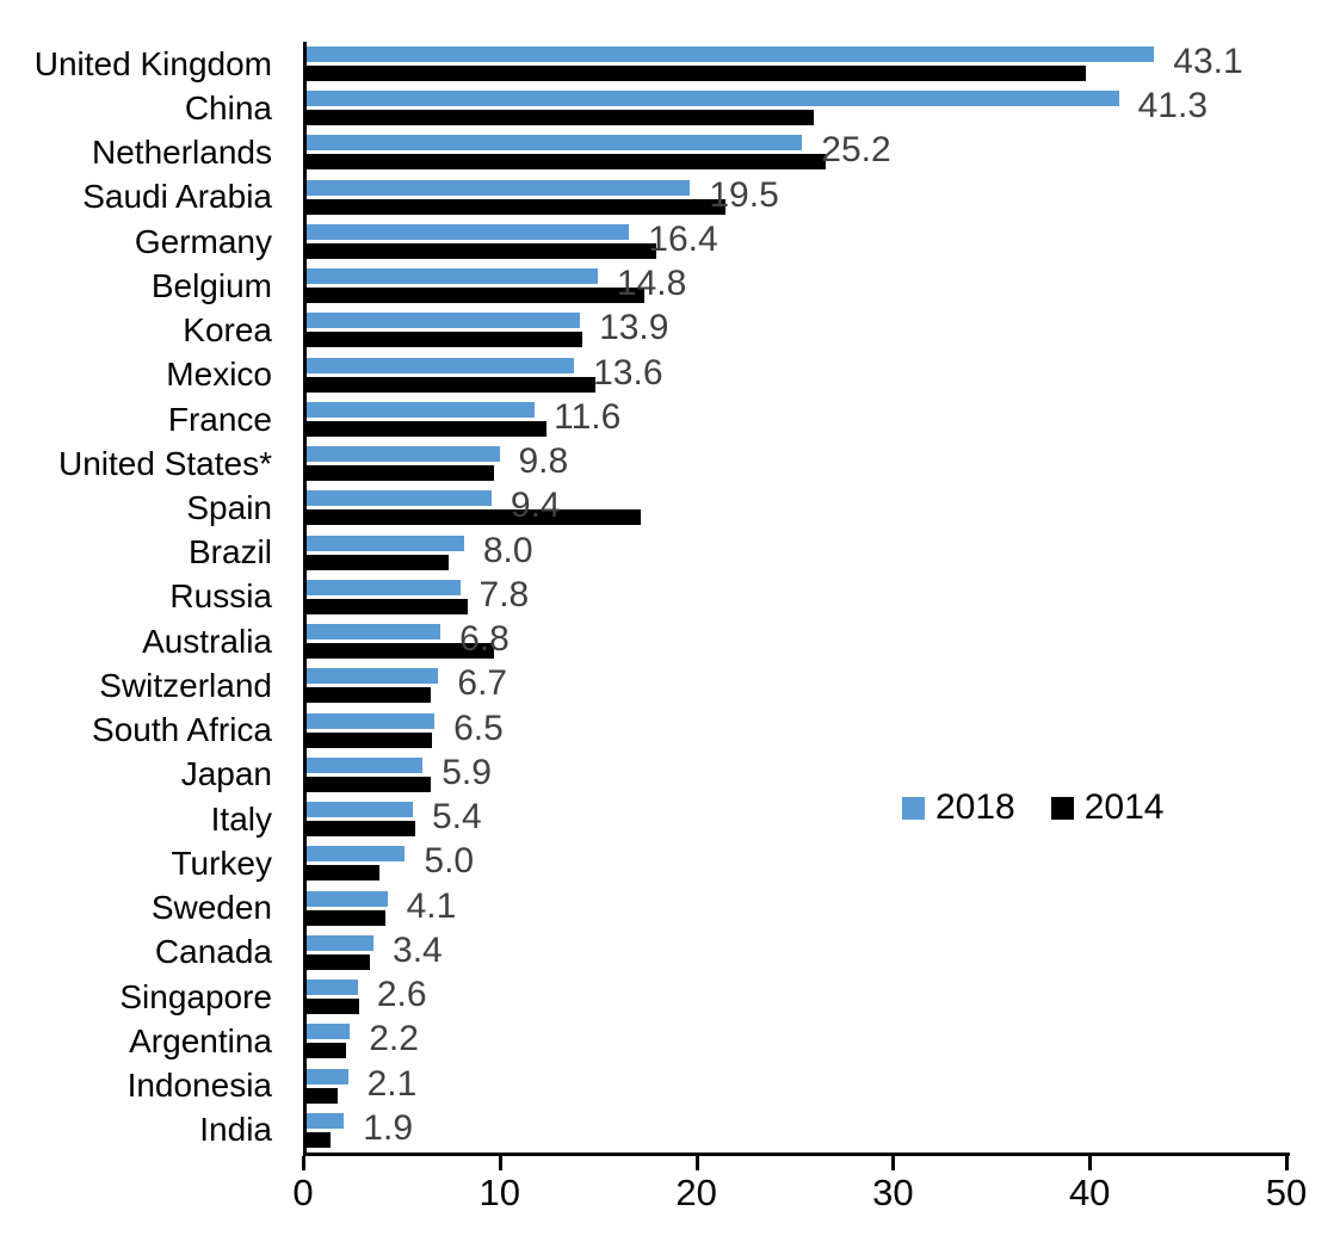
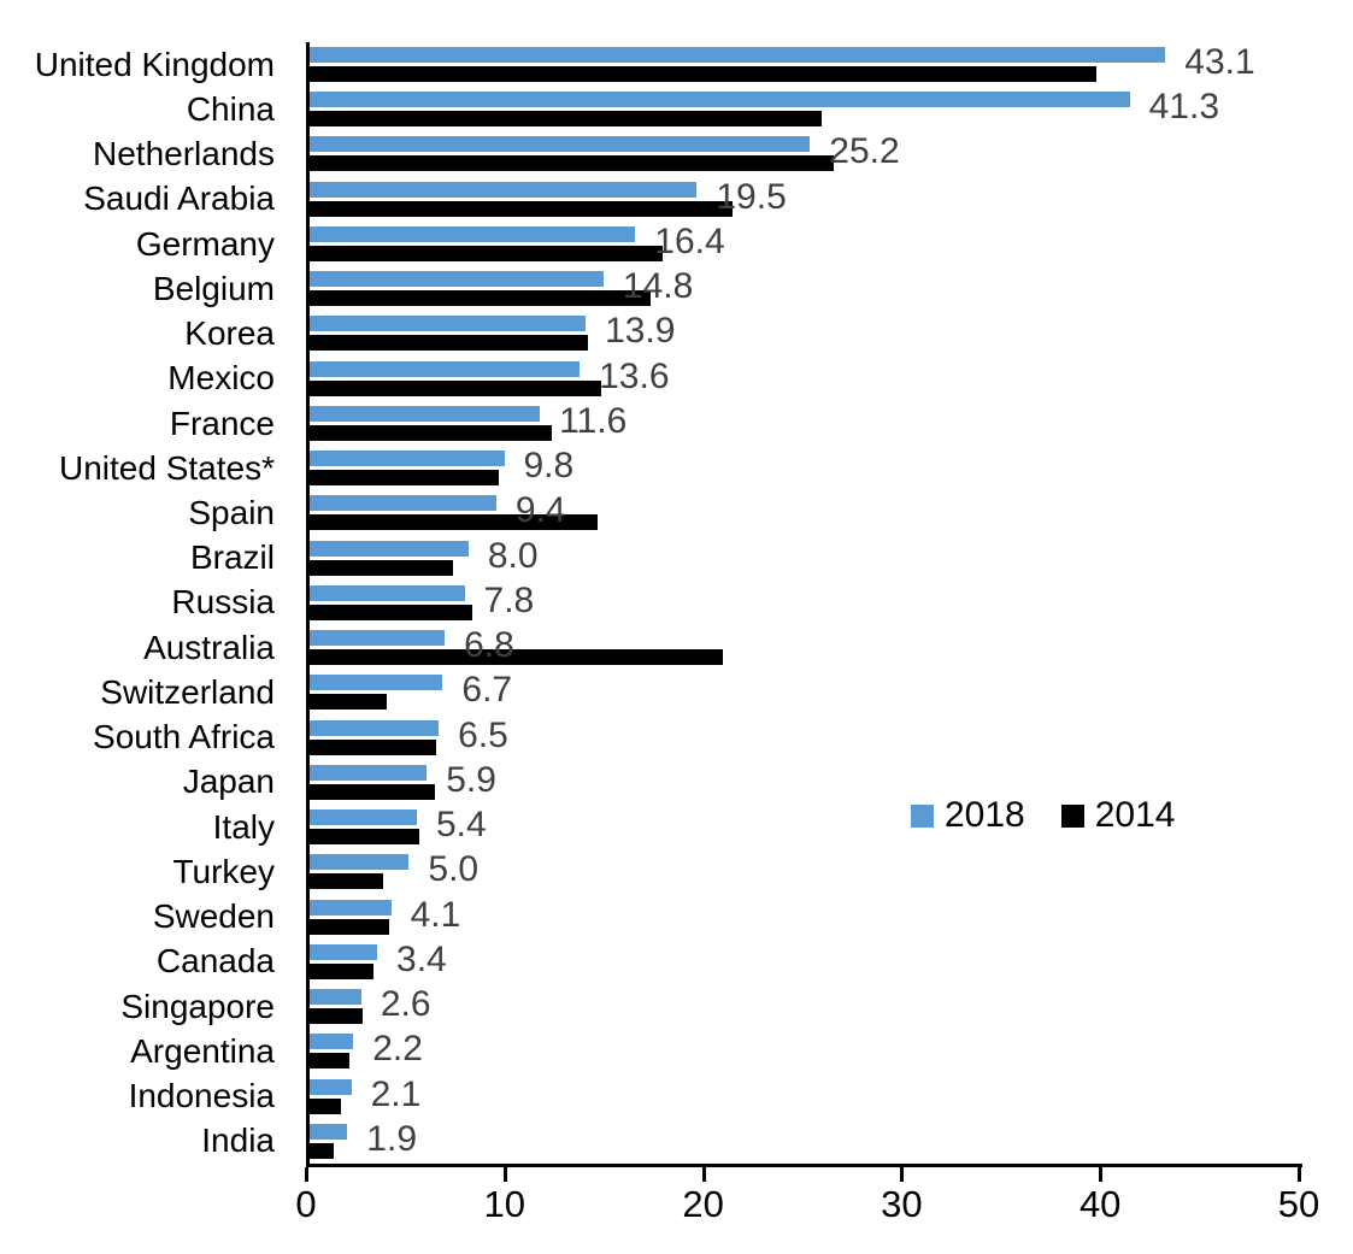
2014/Spain: 17.0 -> 14.5
2014/Australia: 9.5 -> 20.8
2014/Switzerland: 6.3 -> 3.9
